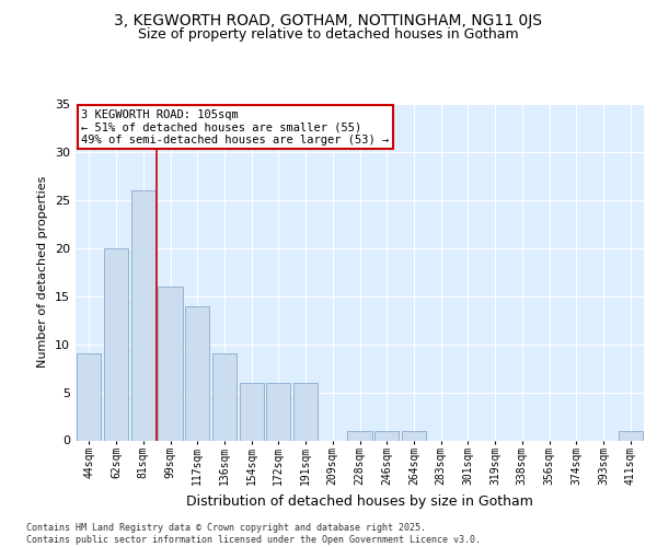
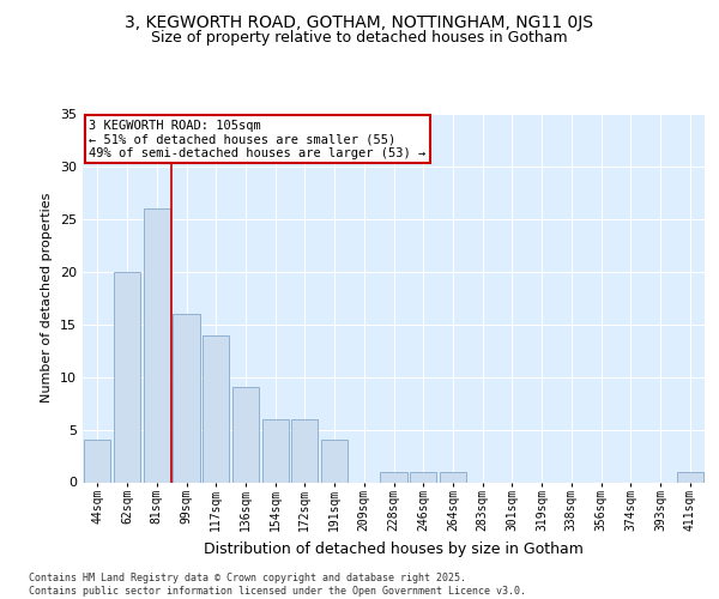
44sqm: 9 -> 4
191sqm: 6 -> 4
